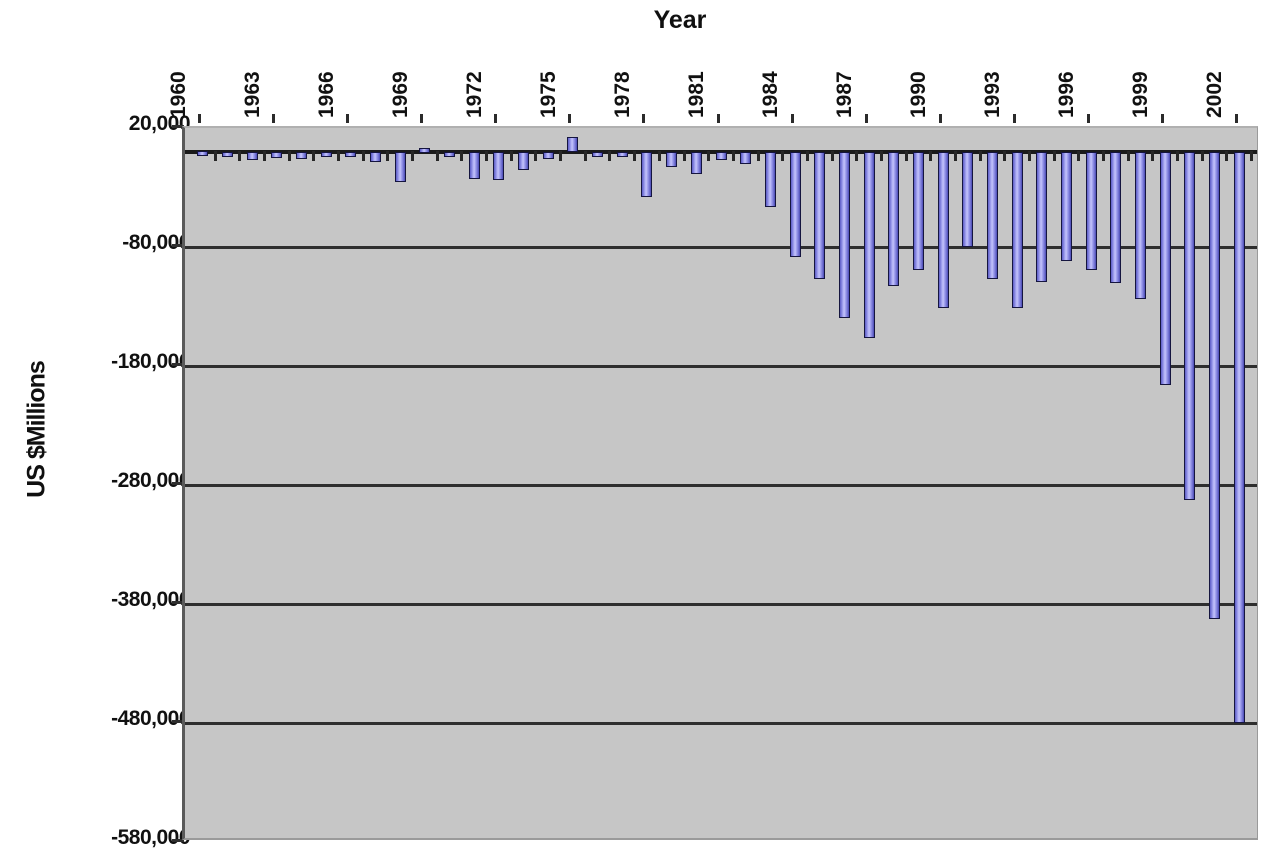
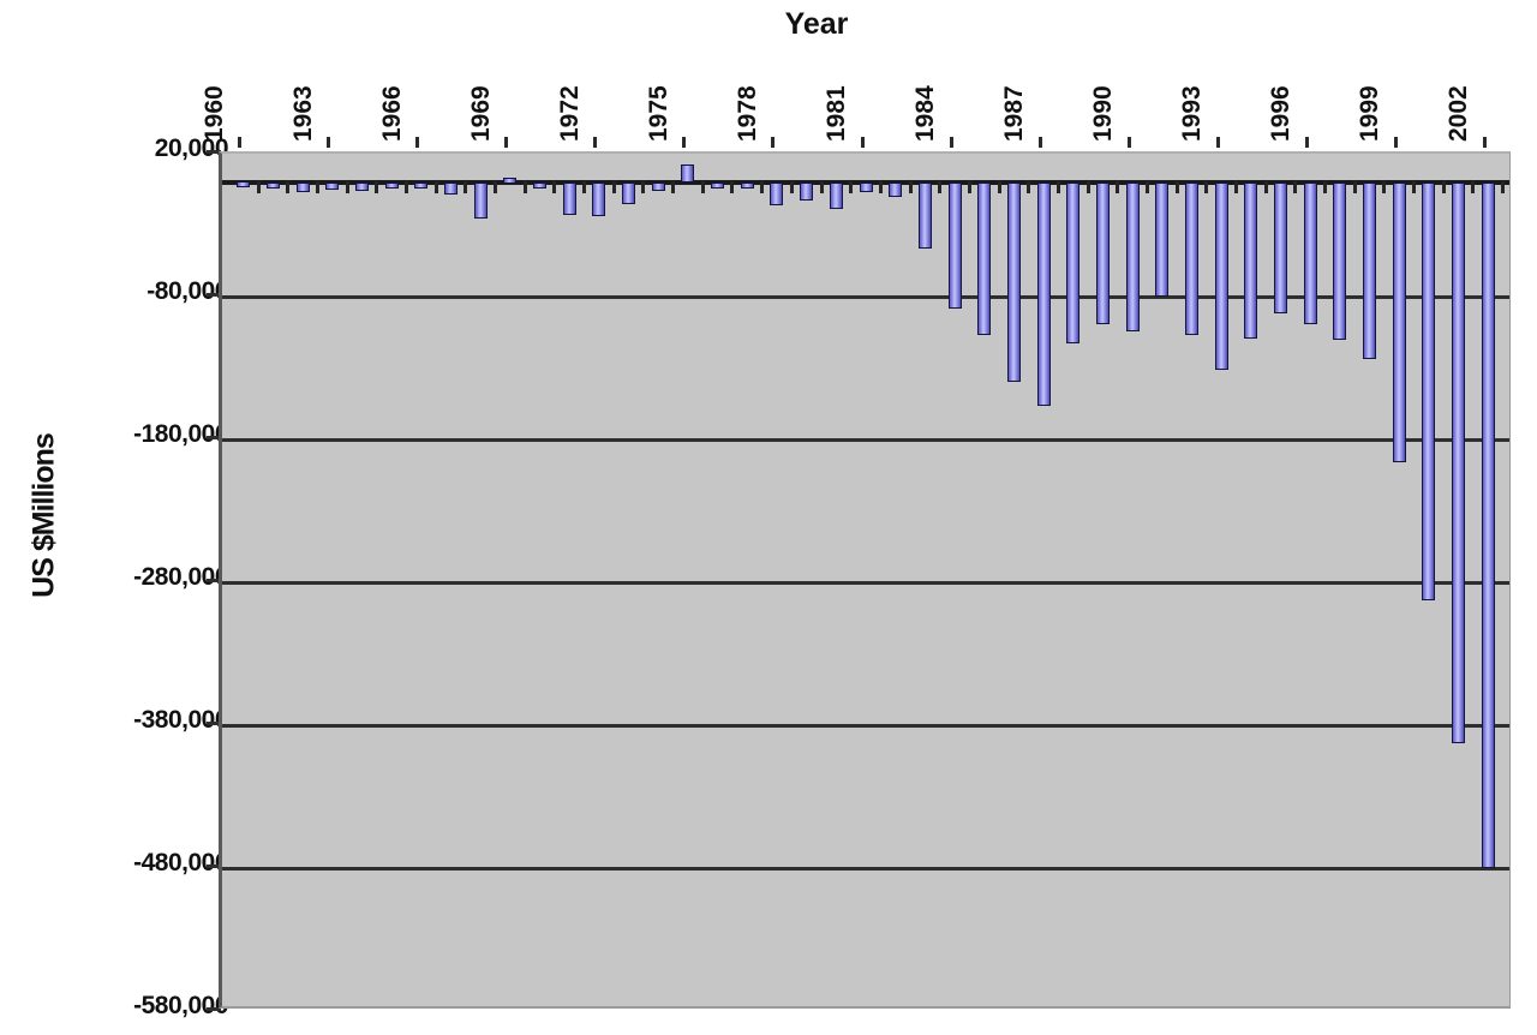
1978: -38000 -> -16000
1990: -131000 -> -104000
